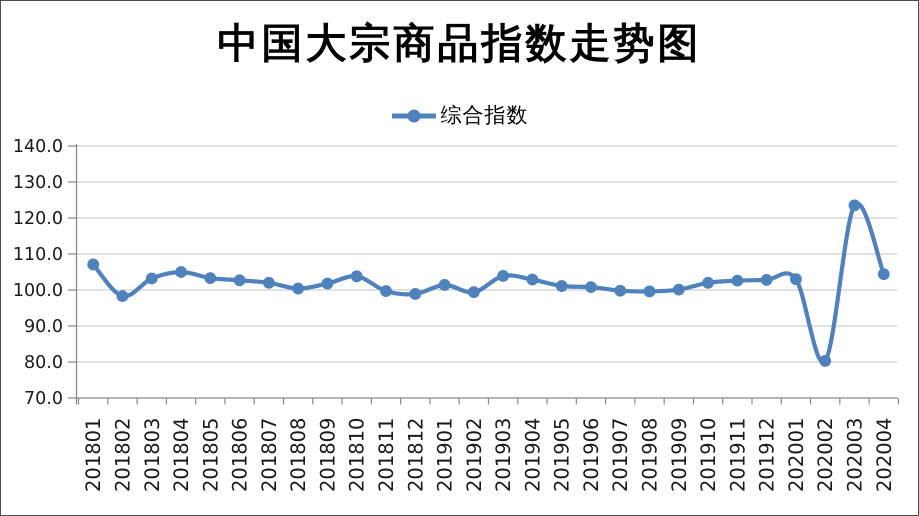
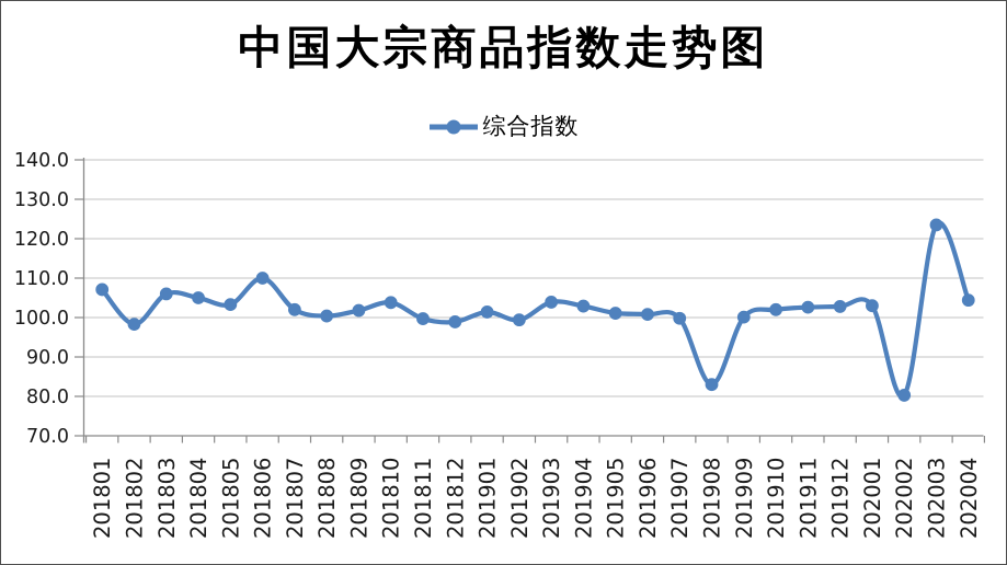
201803: 103 -> 106
201806: 103 -> 110
201908: 100 -> 83
